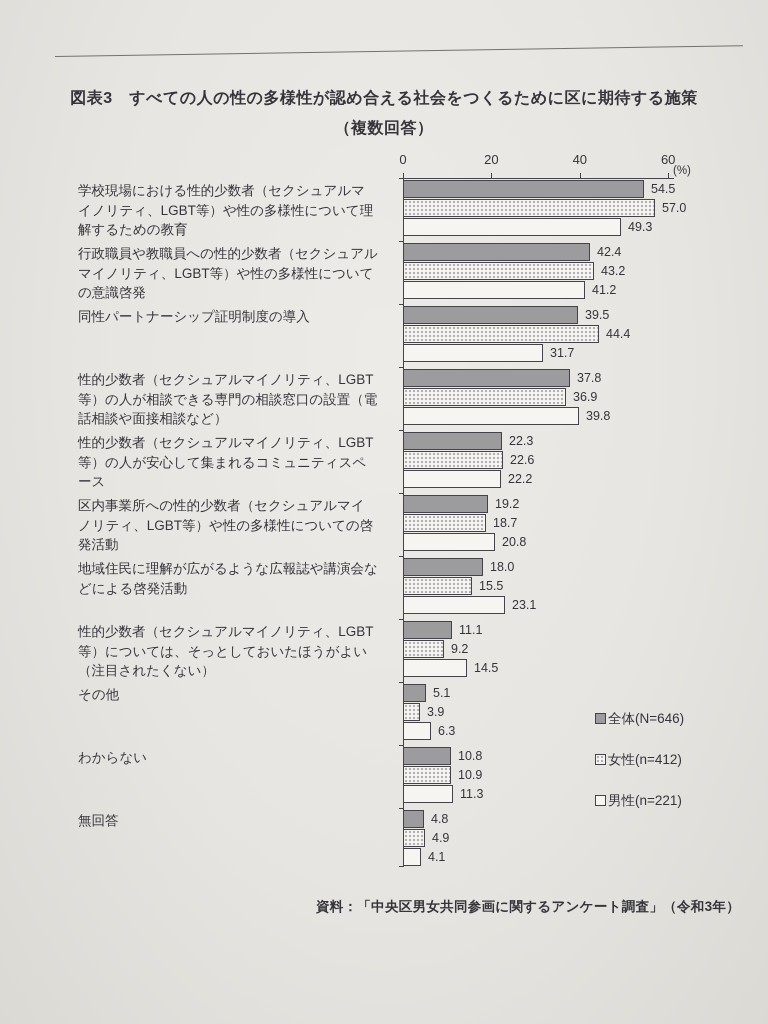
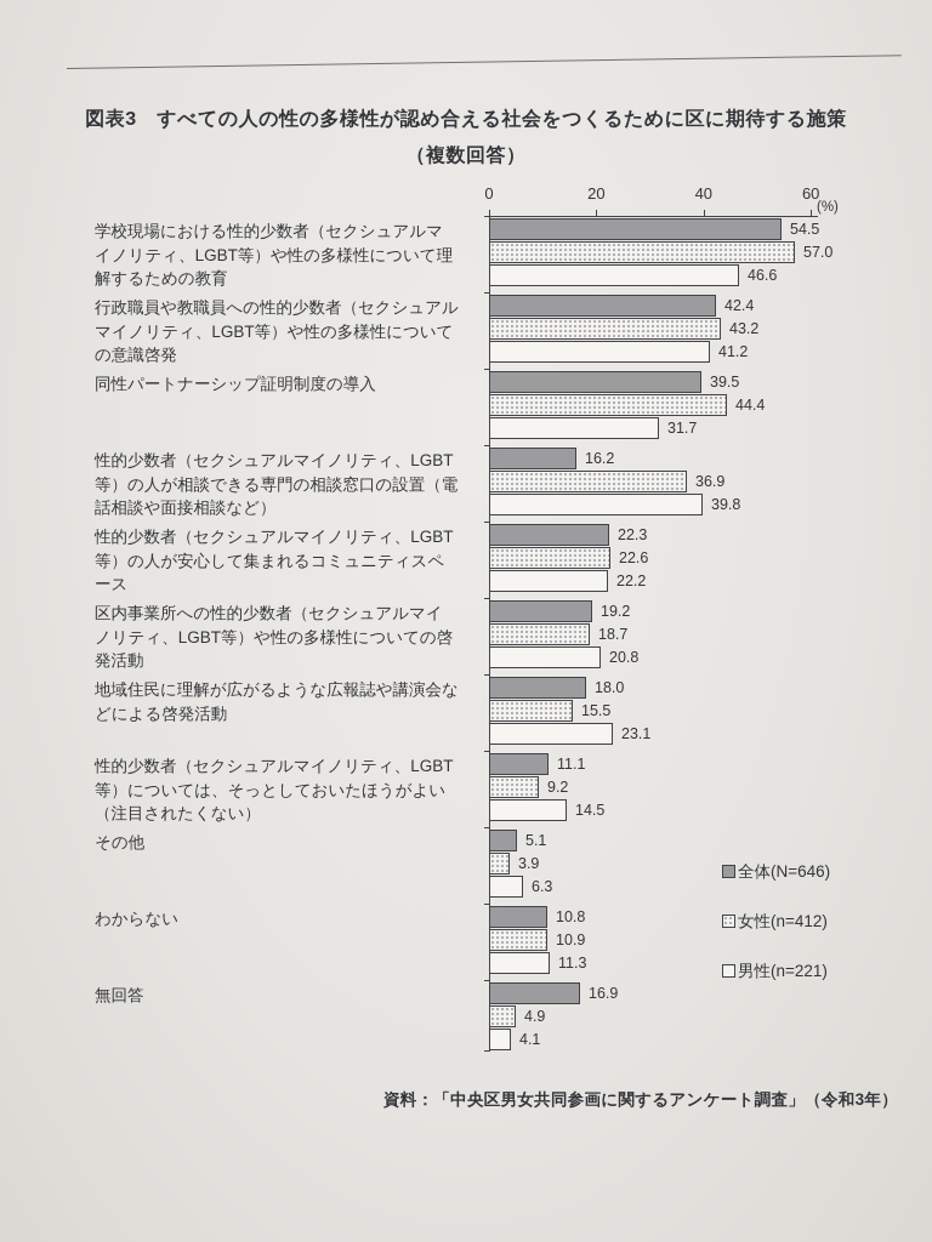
男性(n=221)/学校現場における性的少数者（セクシュアルマイノリティ、LGBT等）や性の多様性について理解するための教育: 49.3 -> 46.6
全体(N=646)/性的少数者（セクシュアルマイノリティ、LGBT等）の人が相談できる専門の相談窓口の設置（電話相談や面接相談など）: 37.8 -> 16.2
全体(N=646)/無回答: 4.8 -> 16.9
